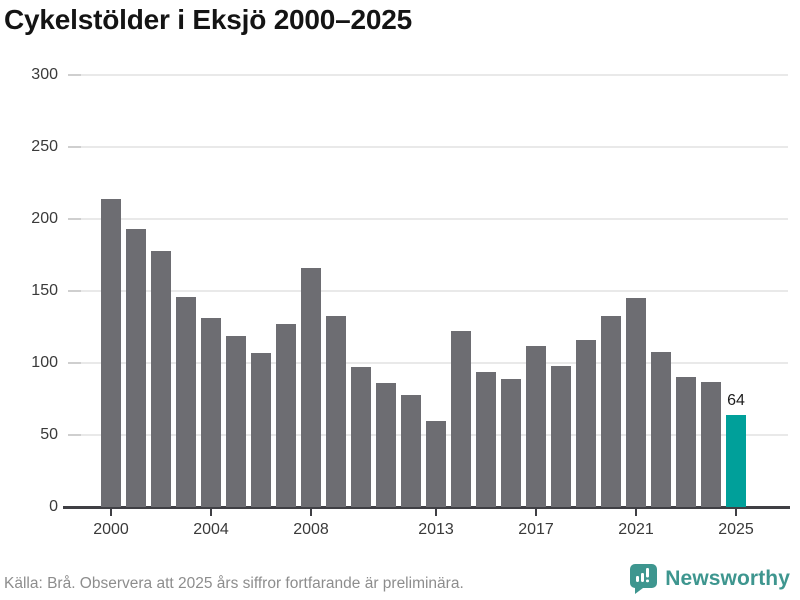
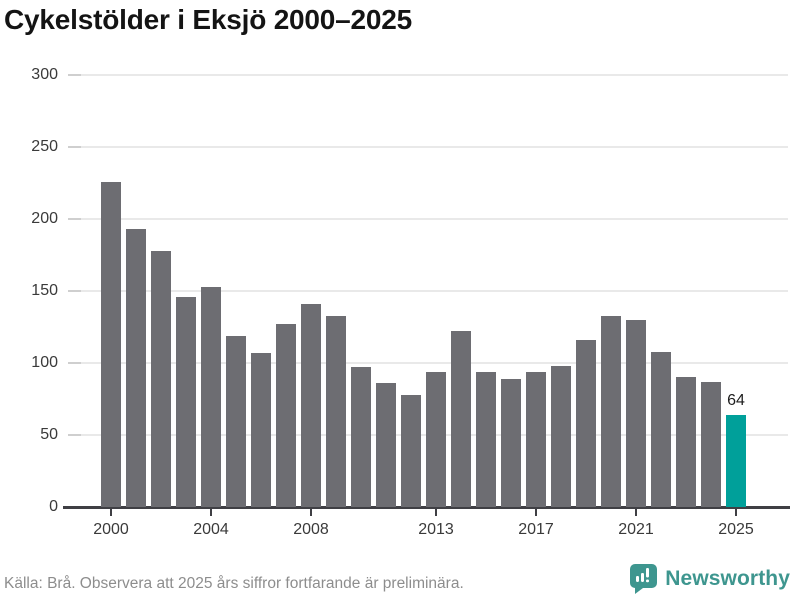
2000: 214 -> 226
2004: 131 -> 153
2008: 166 -> 141
2013: 60 -> 94
2017: 112 -> 94
2021: 145 -> 130
